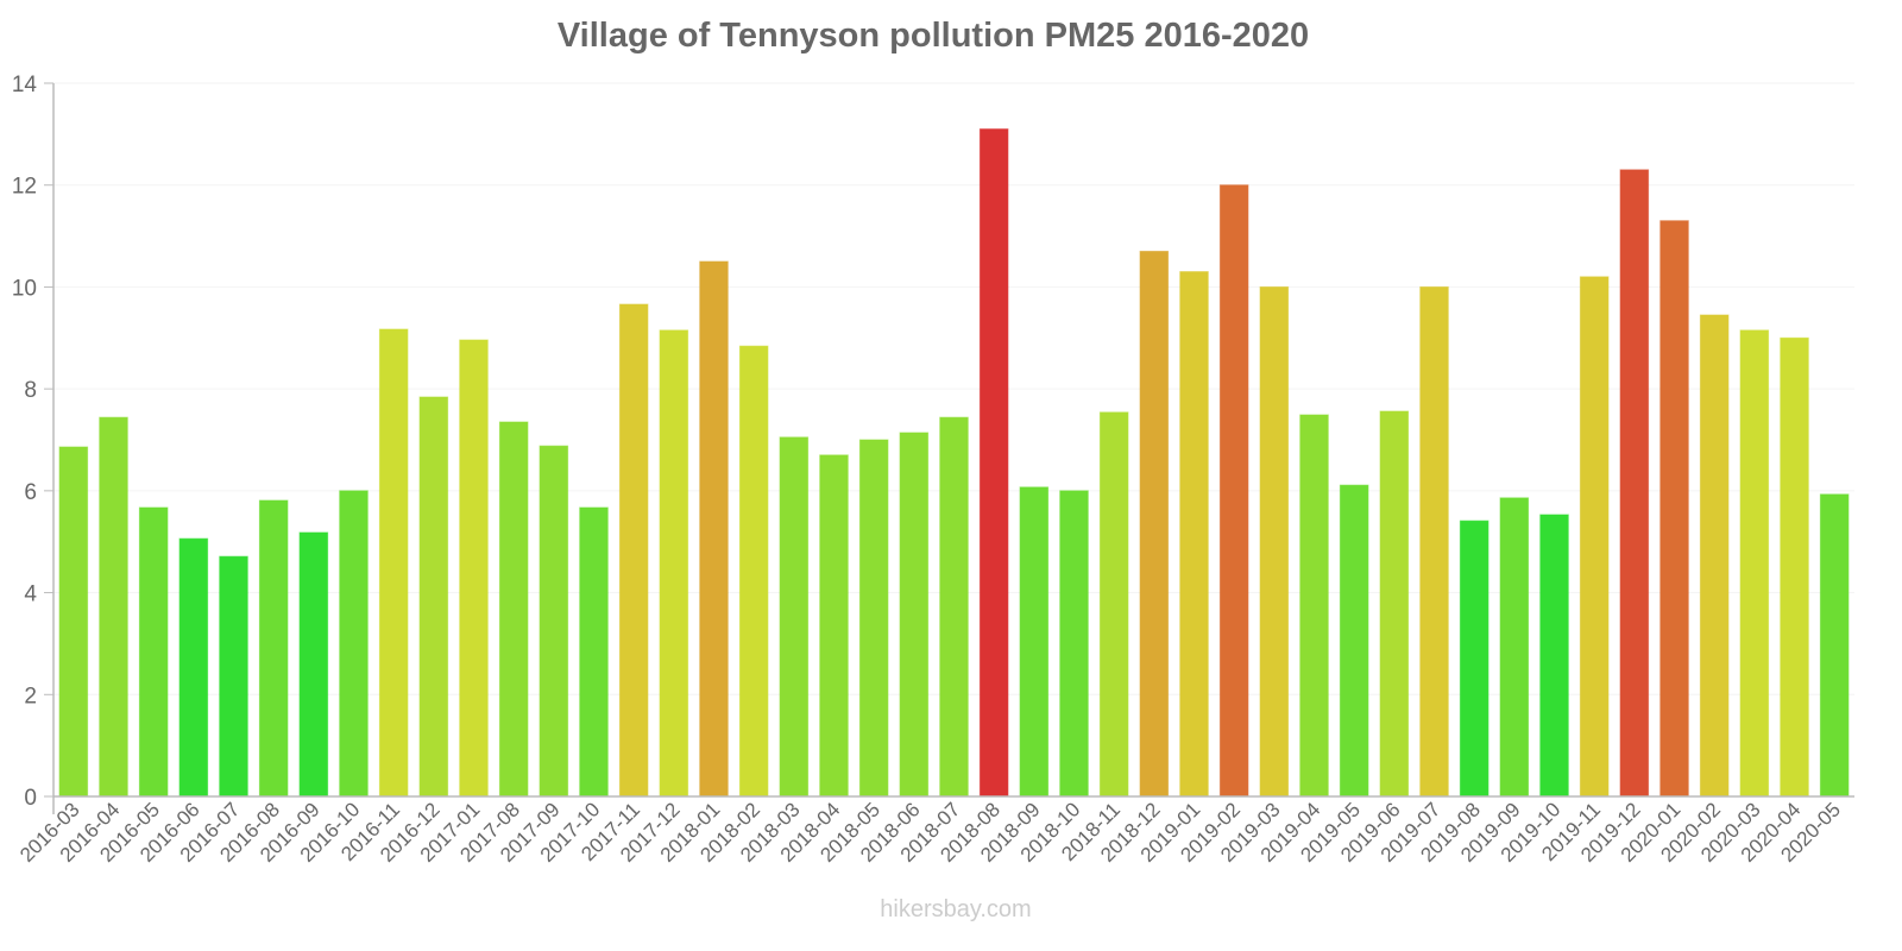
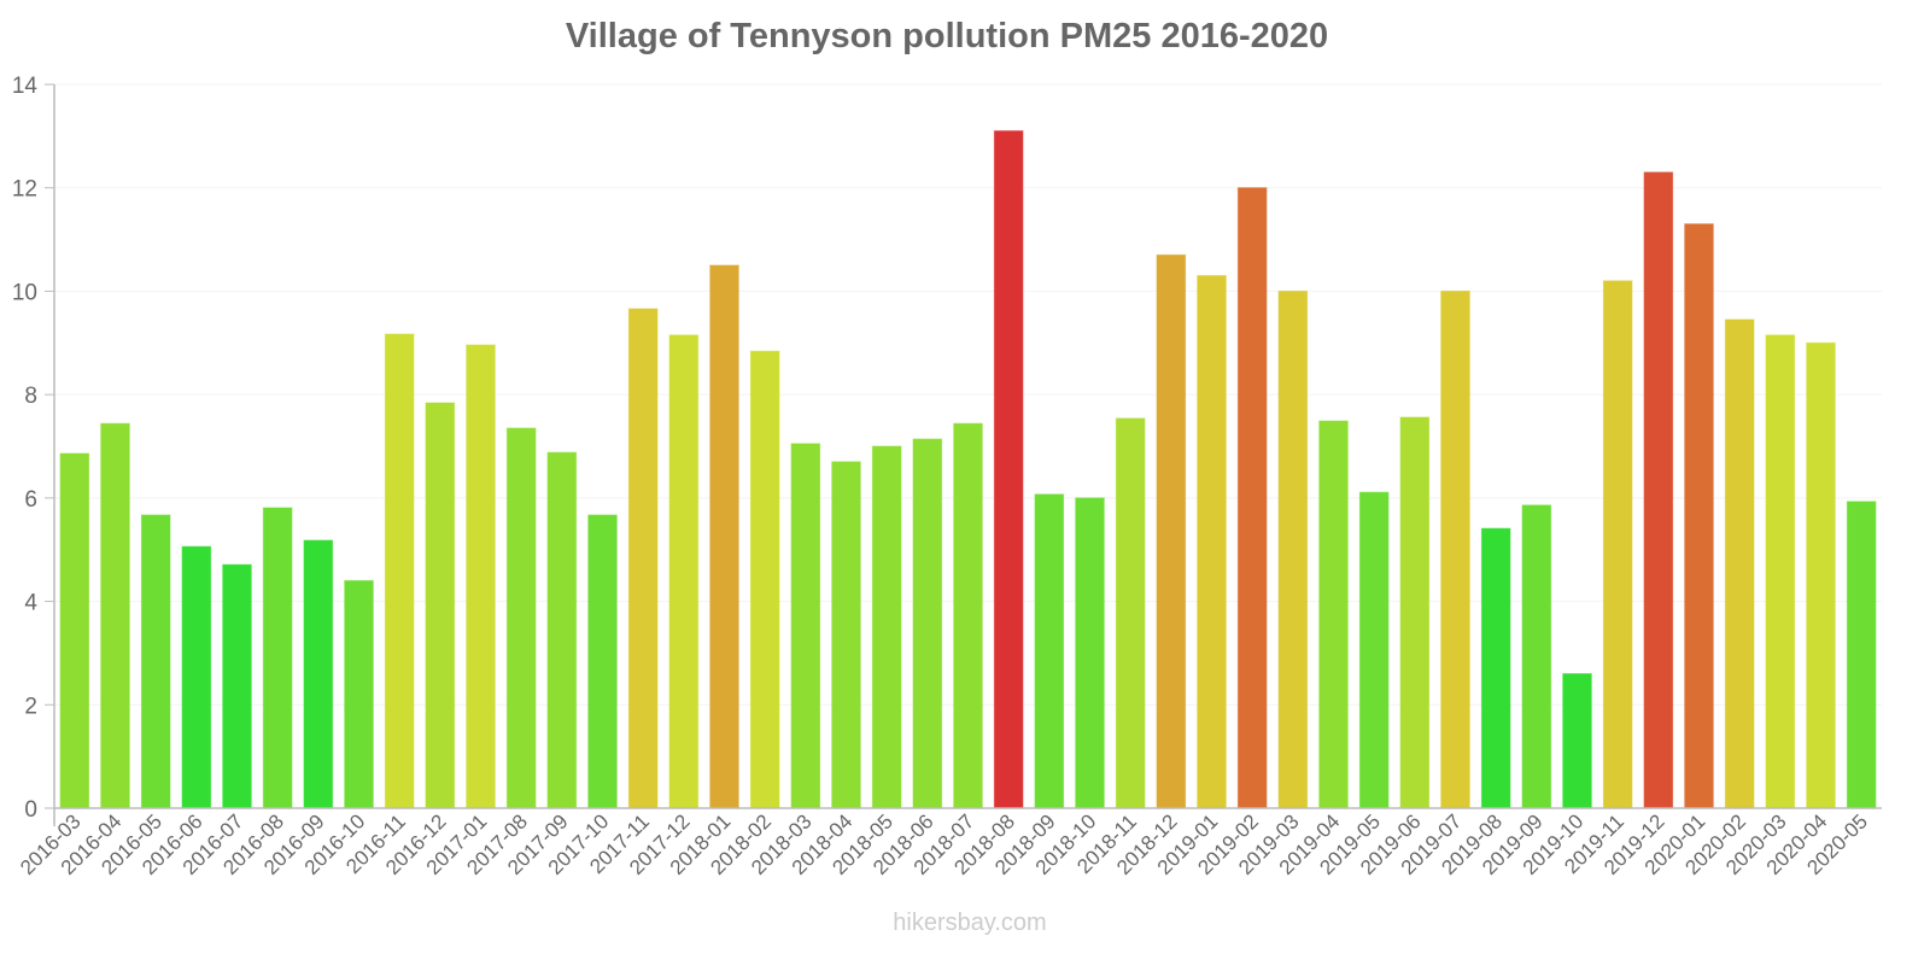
2016-10: 6.0 -> 4.4
2019-10: 5.5 -> 2.6
